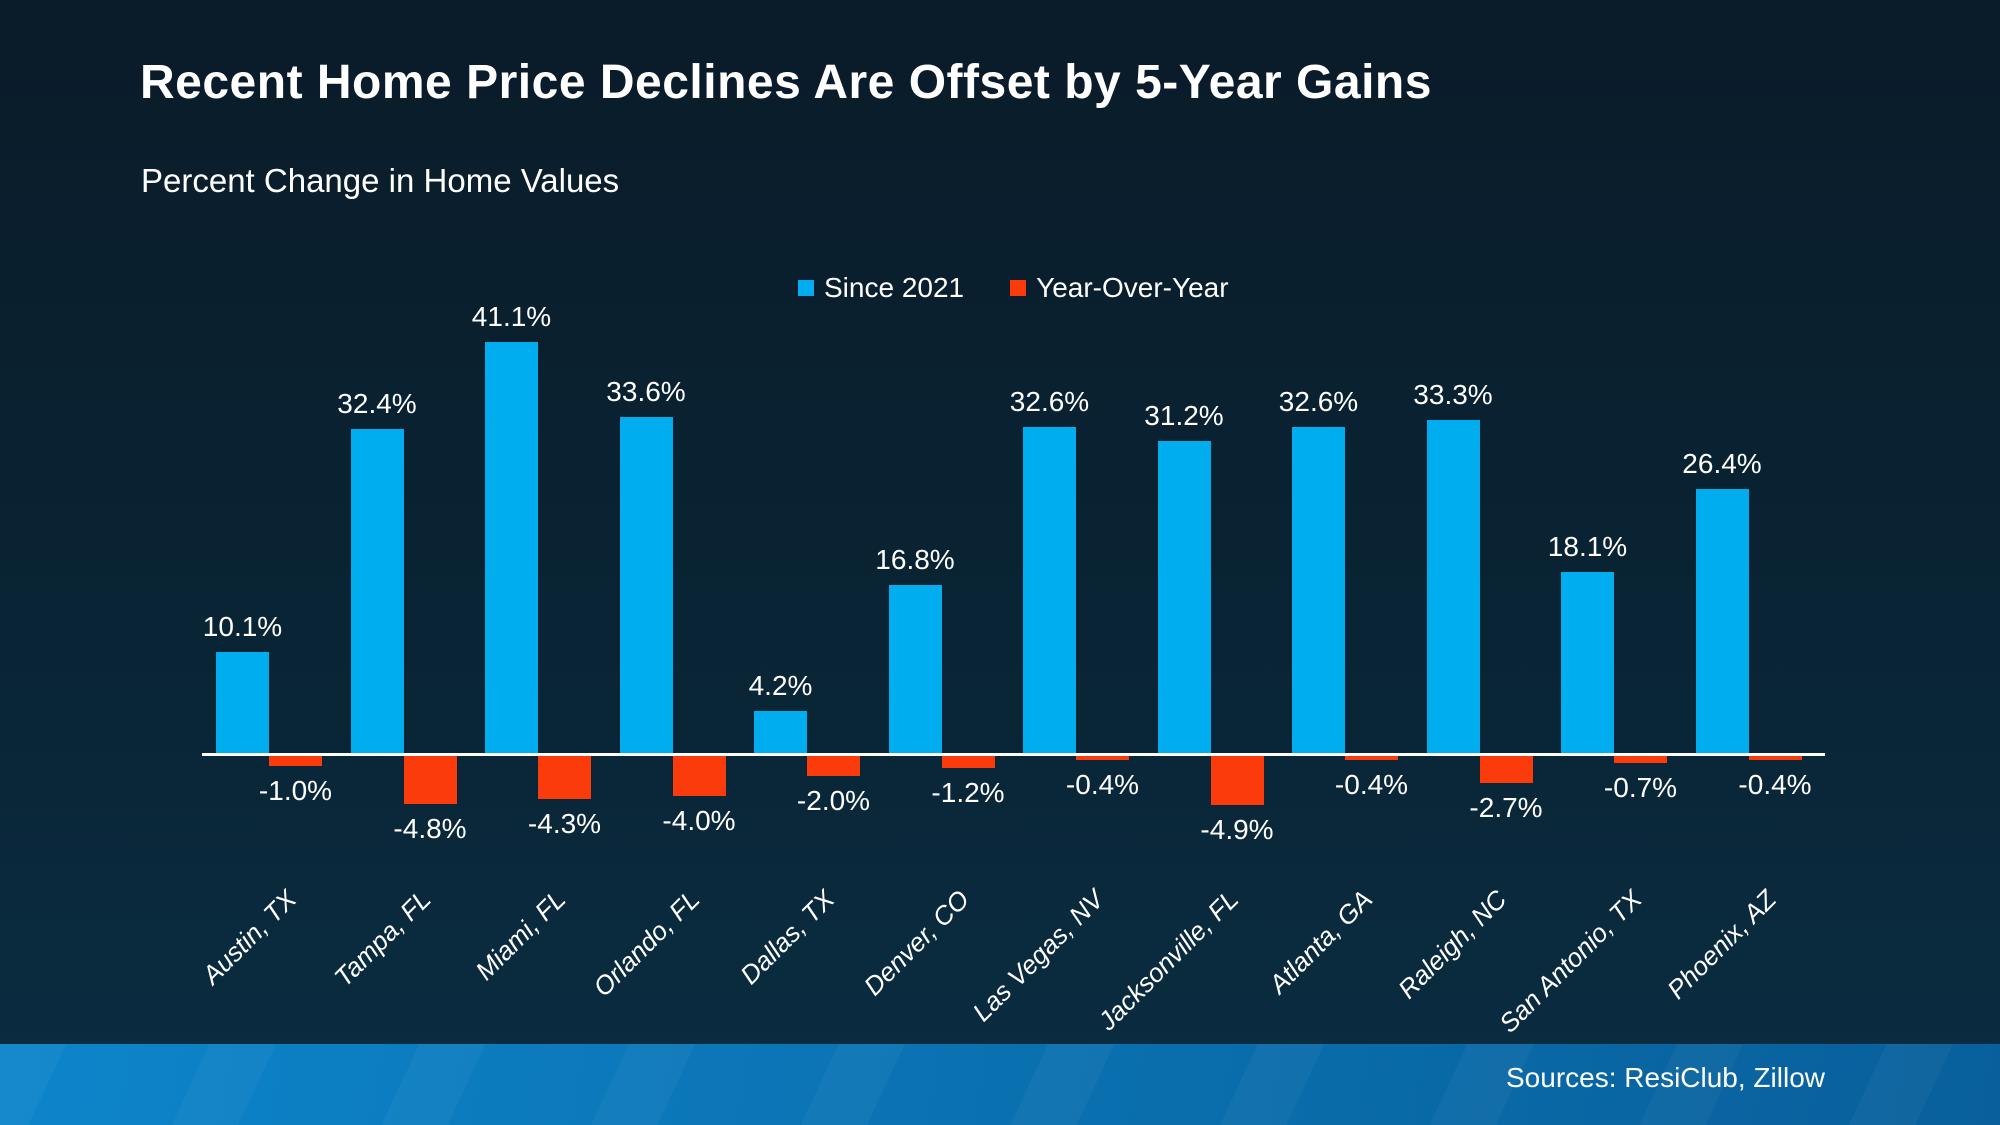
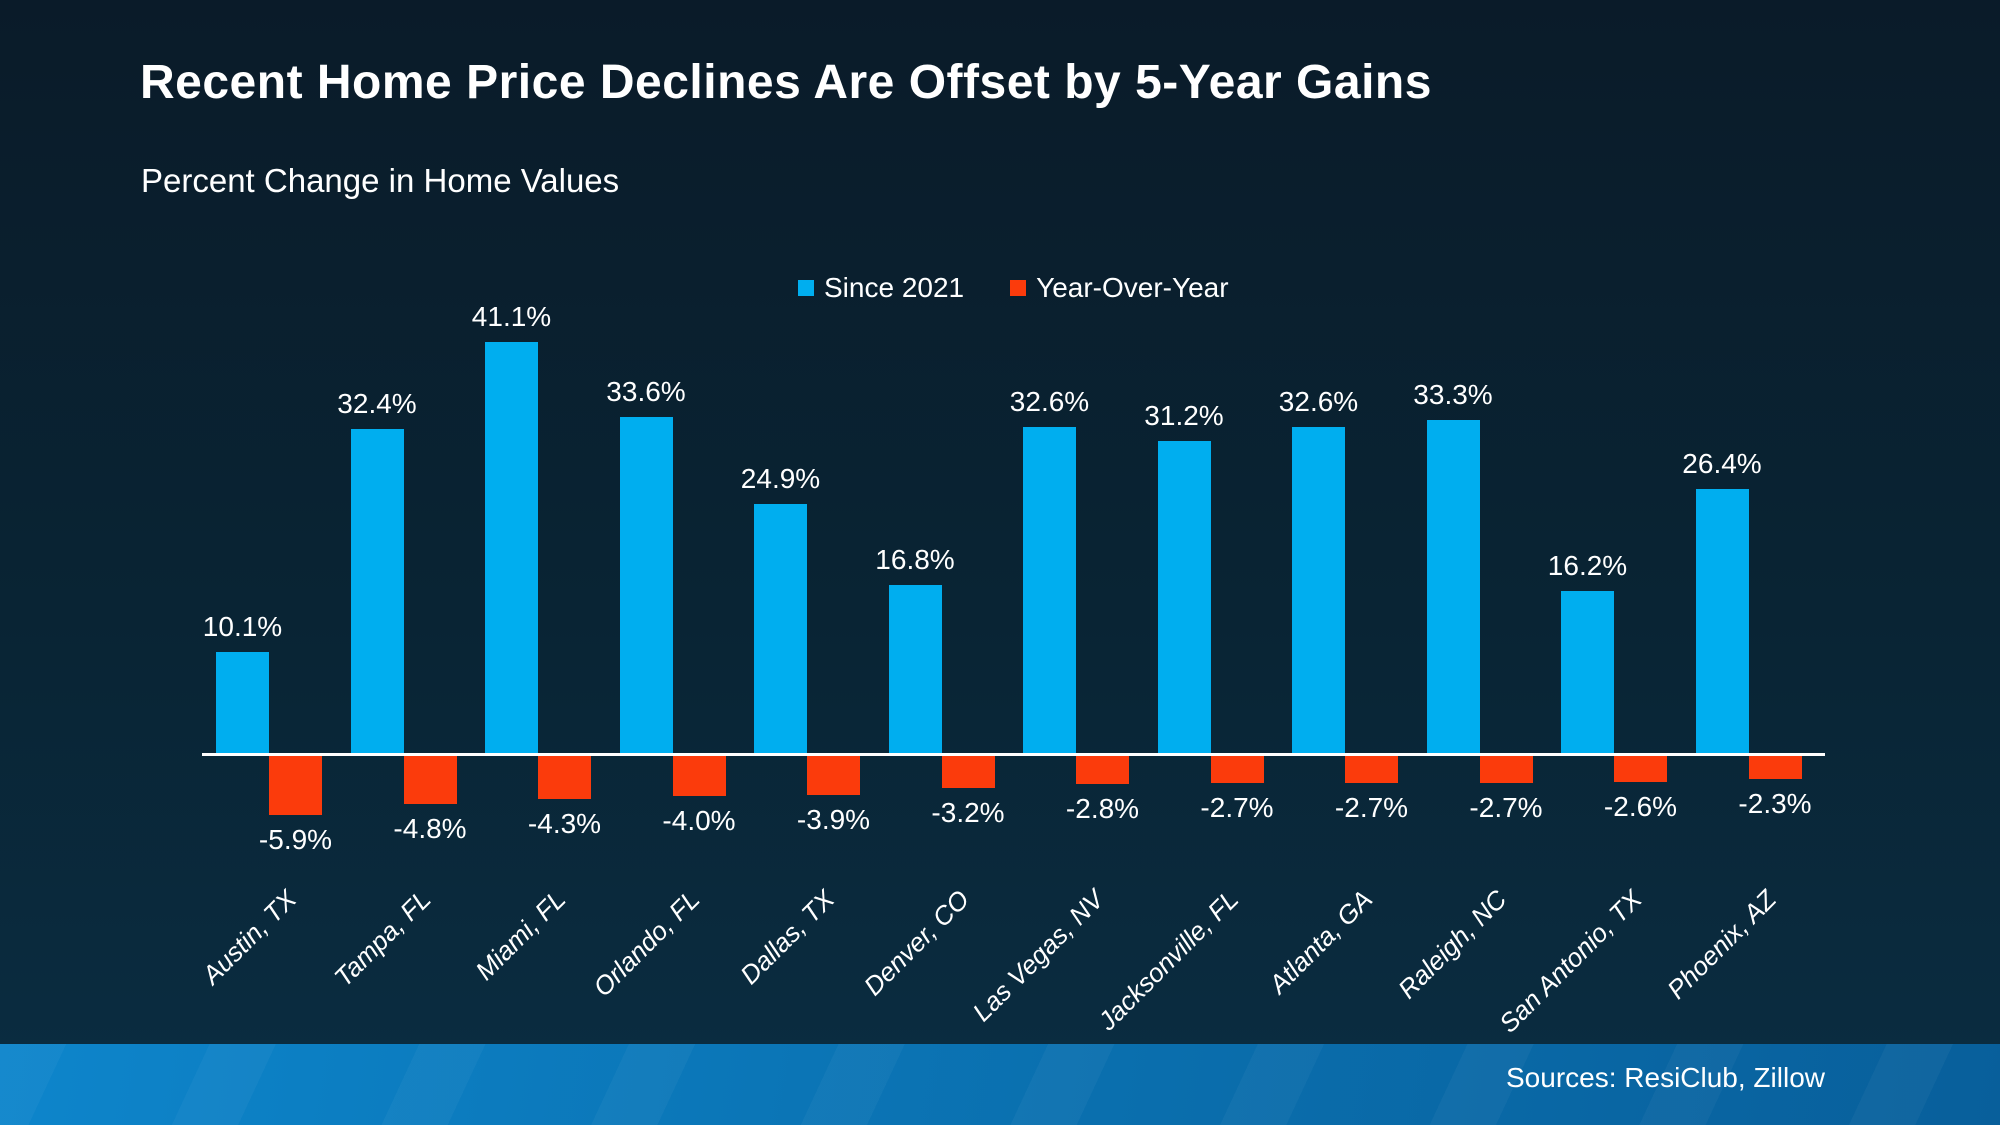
Year-Over-Year/Austin, TX: -1.0% -> -5.9%
Since 2021/Dallas, TX: 4.2% -> 24.9%
Year-Over-Year/Dallas, TX: -2.0% -> -3.9%
Year-Over-Year/Denver, CO: -1.2% -> -3.2%
Year-Over-Year/Las Vegas, NV: -0.4% -> -2.8%
Year-Over-Year/Jacksonville, FL: -4.9% -> -2.7%
Year-Over-Year/Atlanta, GA: -0.4% -> -2.7%
Since 2021/San Antonio, TX: 18.1% -> 16.2%
Year-Over-Year/San Antonio, TX: -0.7% -> -2.6%
Year-Over-Year/Phoenix, AZ: -0.4% -> -2.3%
